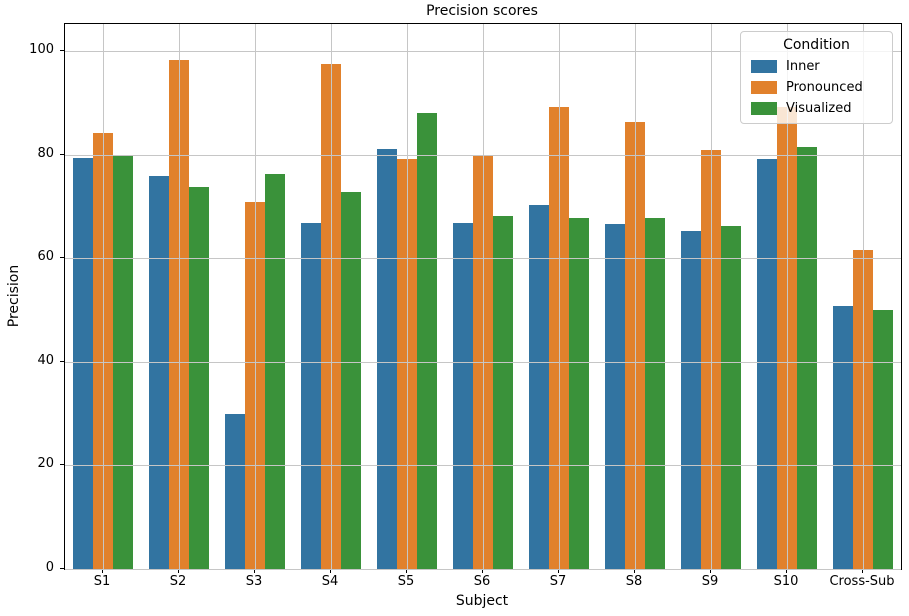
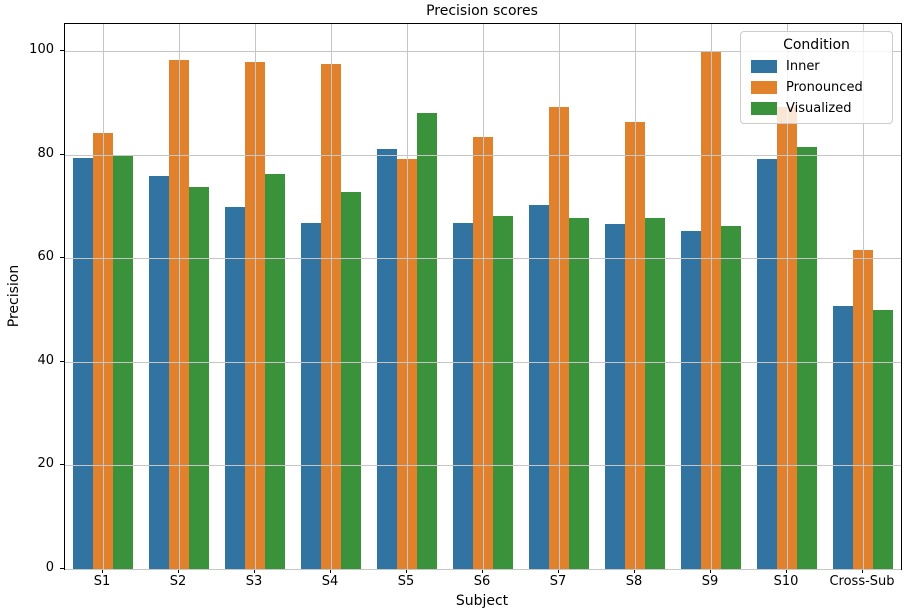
Inner/S3: 30 -> 70
Pronounced/S3: 71 -> 98
Pronounced/S6: 80 -> 83
Pronounced/S9: 81 -> 100
